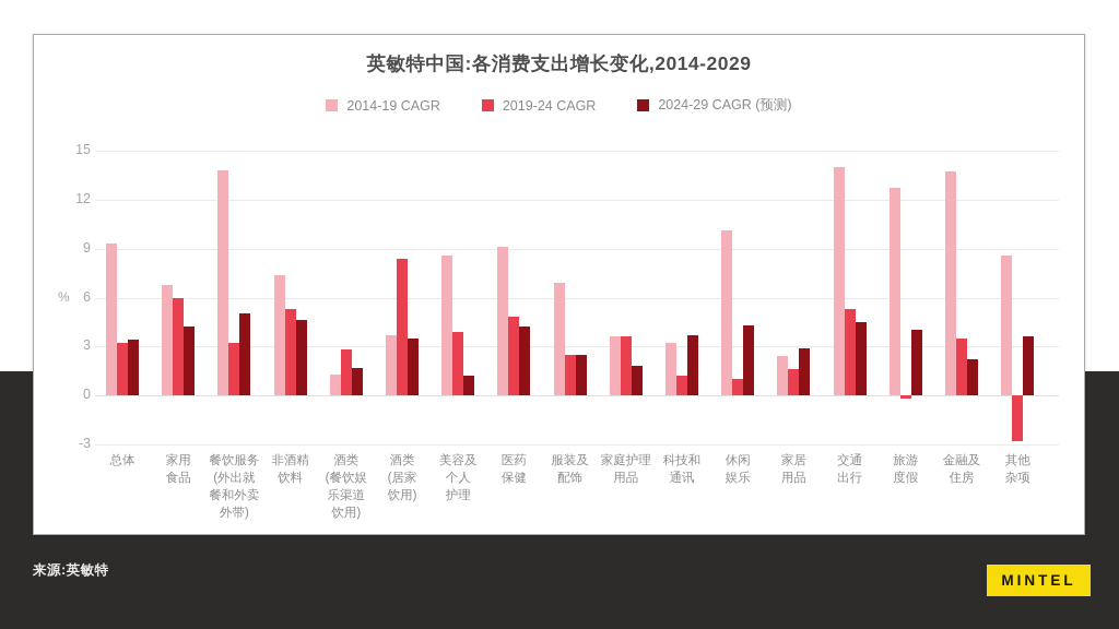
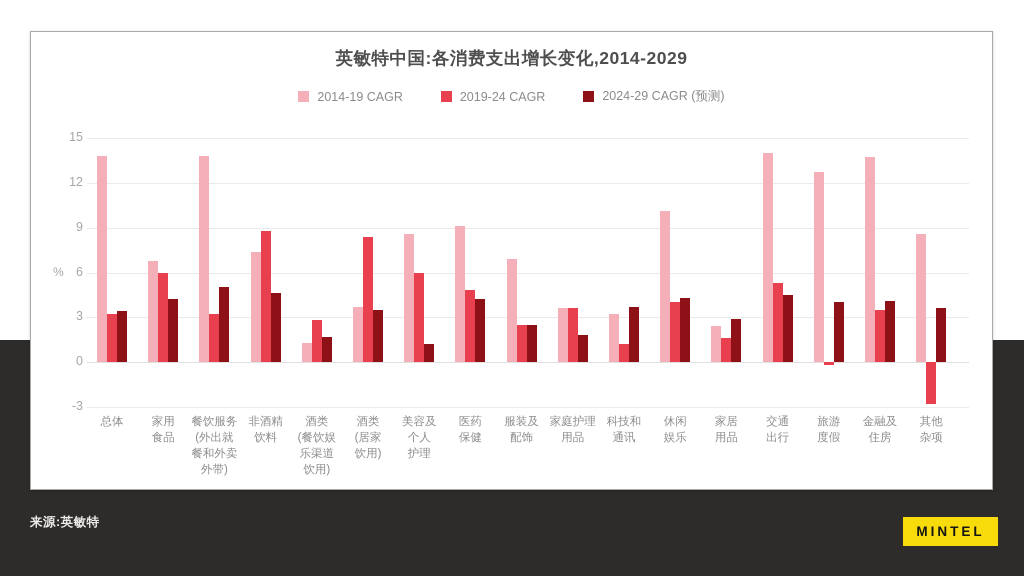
2014-19 CAGR/总体: 9.3 -> 13.8
2019-24 CAGR/非酒精 饮料: 5.3 -> 8.8
2019-24 CAGR/美容及 个人 护理: 3.9 -> 6.0
2019-24 CAGR/休闲 娱乐: 1.0 -> 4.0
2024-29 CAGR (预测)/金融及 住房: 2.2 -> 4.1
